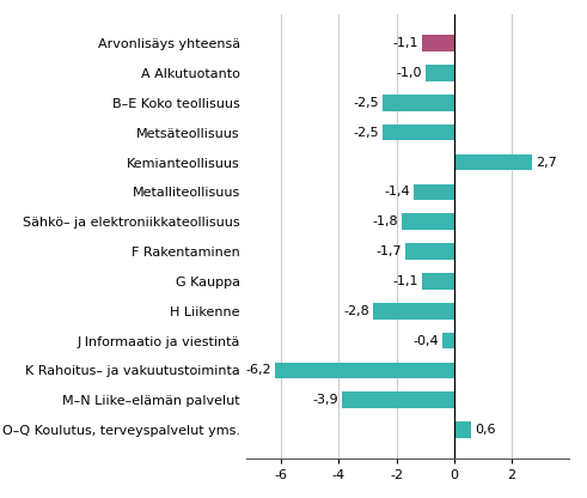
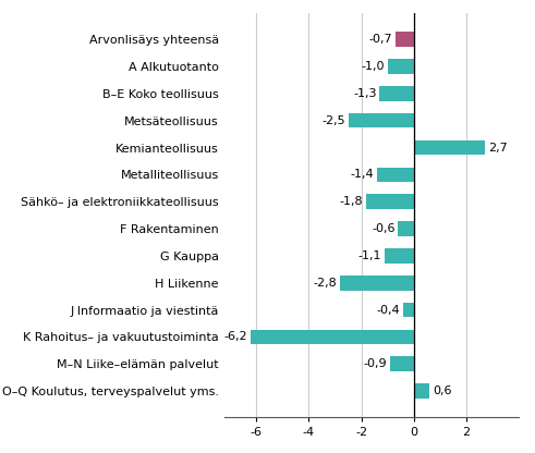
Arvonlisäys yhteensä: -1,1 -> -0,7
B–E Koko teollisuus: -2,5 -> -1,3
F Rakentaminen: -1,7 -> -0,6
M–N Liike–elämän palvelut: -3,9 -> -0,9
